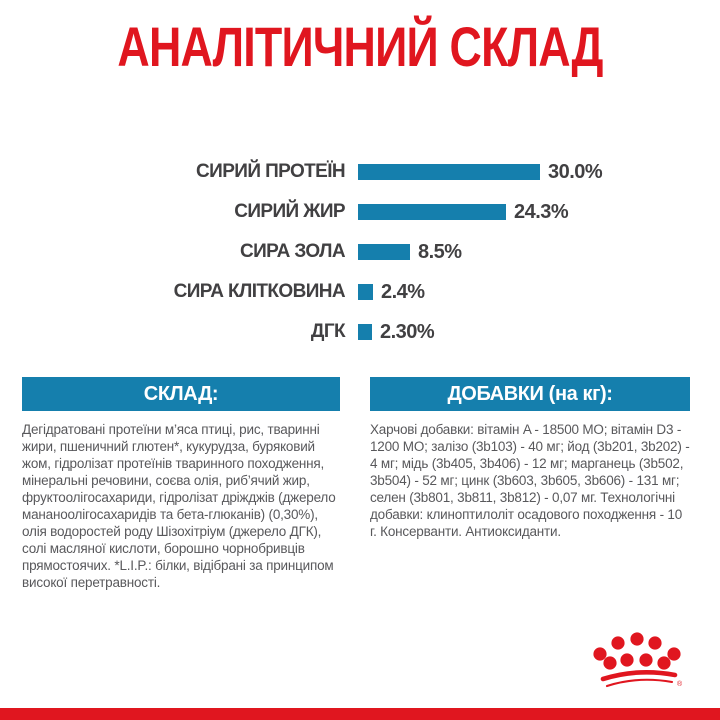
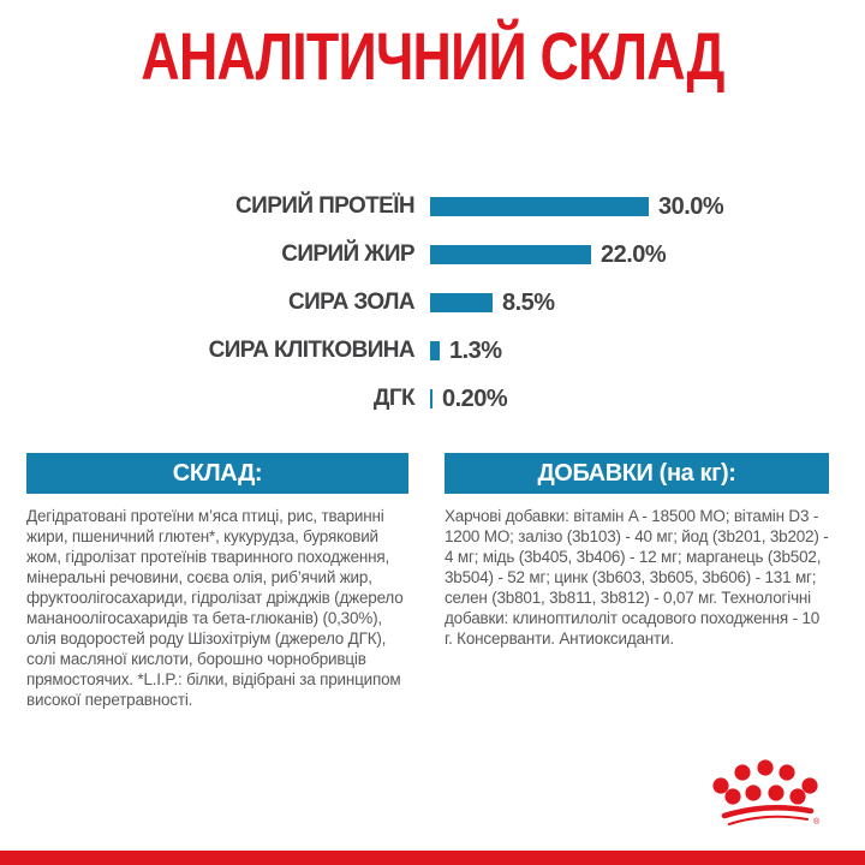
СИРИЙ ЖИР: 24.3% -> 22.0%
СИРА КЛІТКОВИНА: 2.4% -> 1.3%
ДГК: 2.30% -> 0.20%
